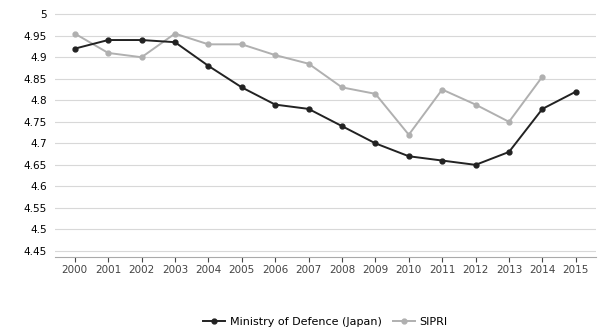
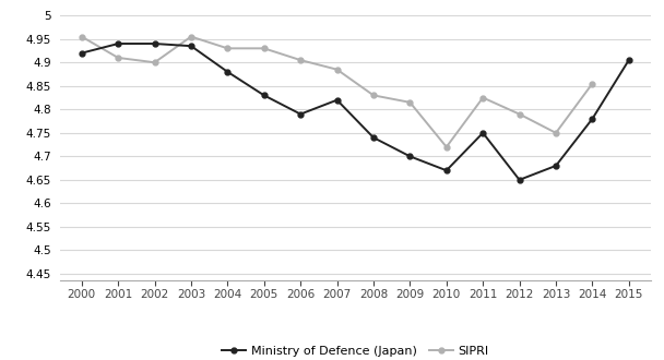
Ministry of Defence (Japan)/2007: 4.780 -> 4.820
Ministry of Defence (Japan)/2011: 4.660 -> 4.750
Ministry of Defence (Japan)/2015: 4.820 -> 4.905
